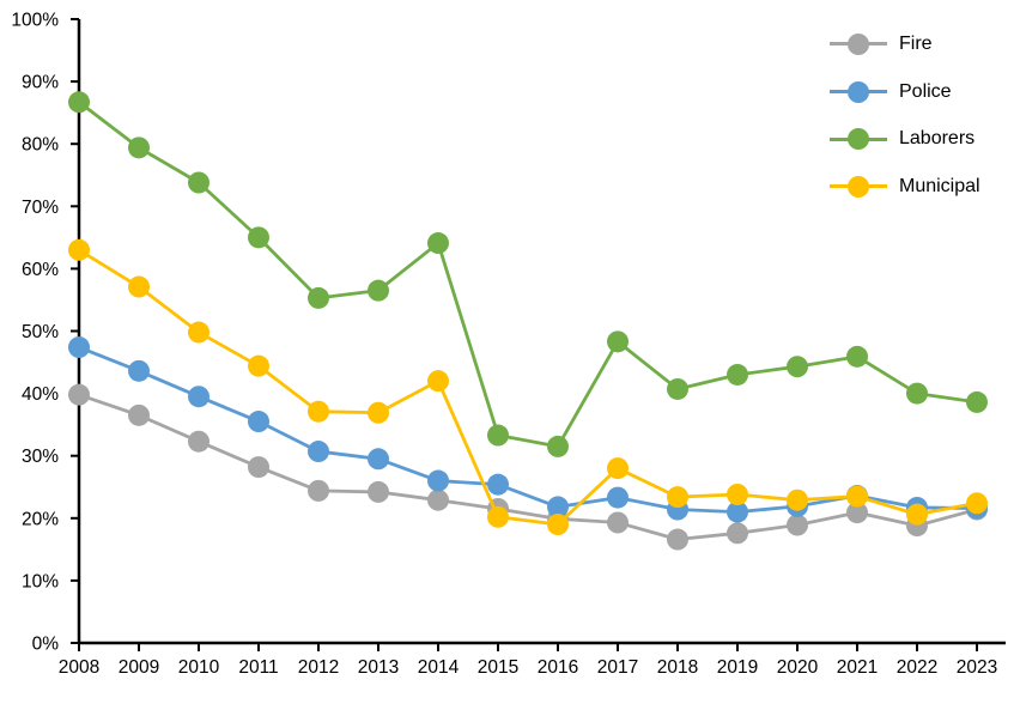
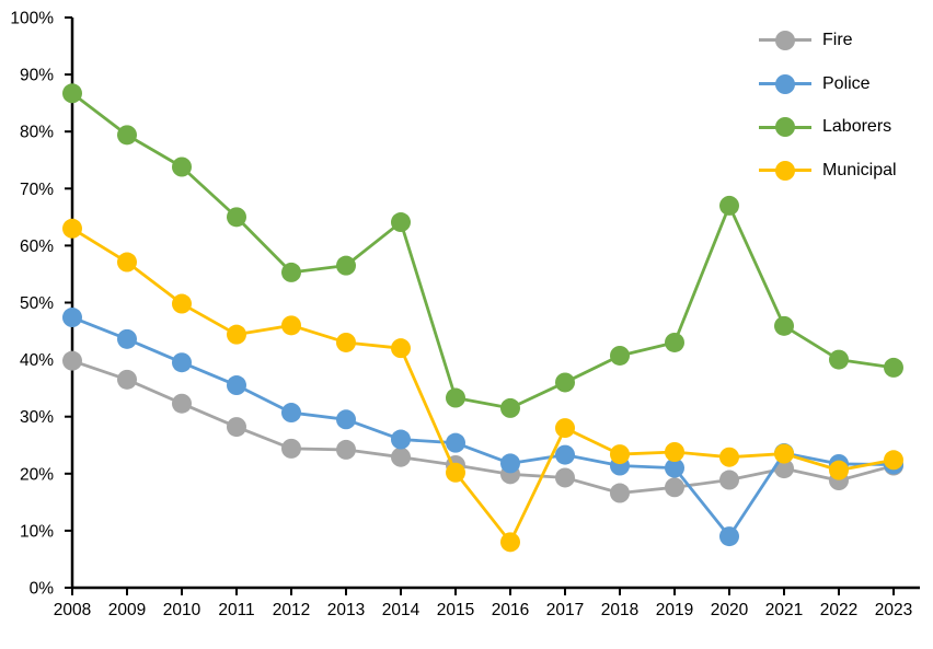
Municipal/2012: 37% -> 46%
Municipal/2013: 37% -> 43%
Municipal/2016: 19% -> 8%
Laborers/2017: 48% -> 36%
Police/2020: 22% -> 9%
Laborers/2020: 44% -> 67%
